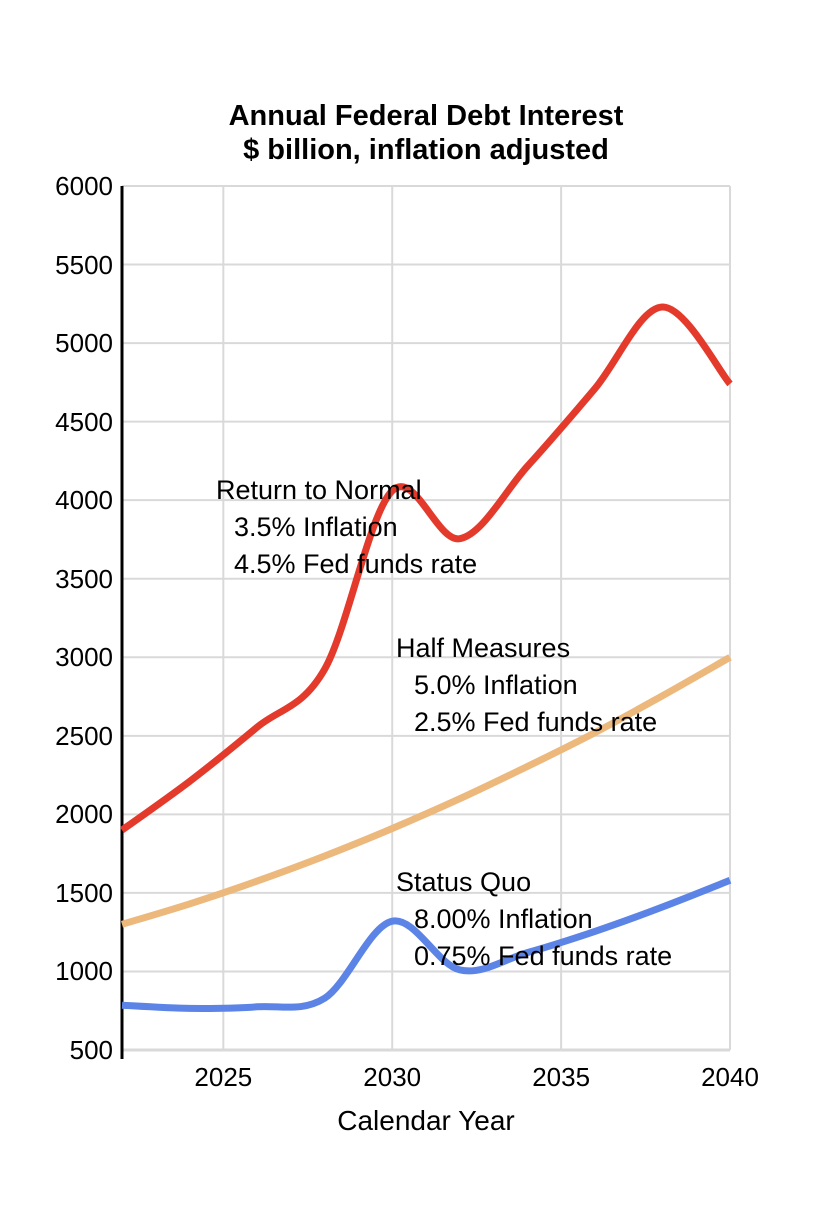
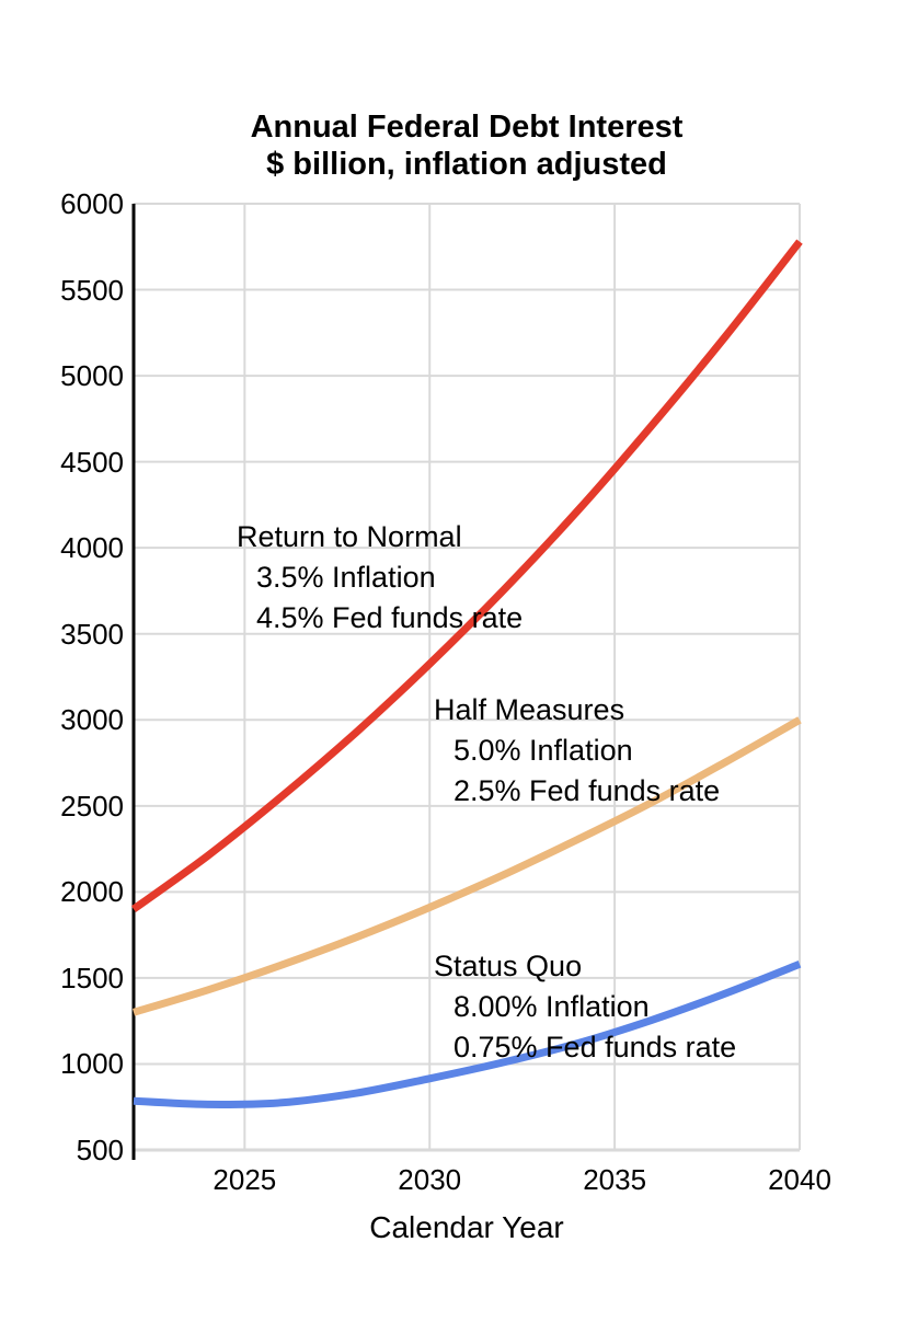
Return to Normal/2030: 4060 -> 3320
Status Quo/2030: 1320 -> 920
Return to Normal/2040: 4740 -> 5780
